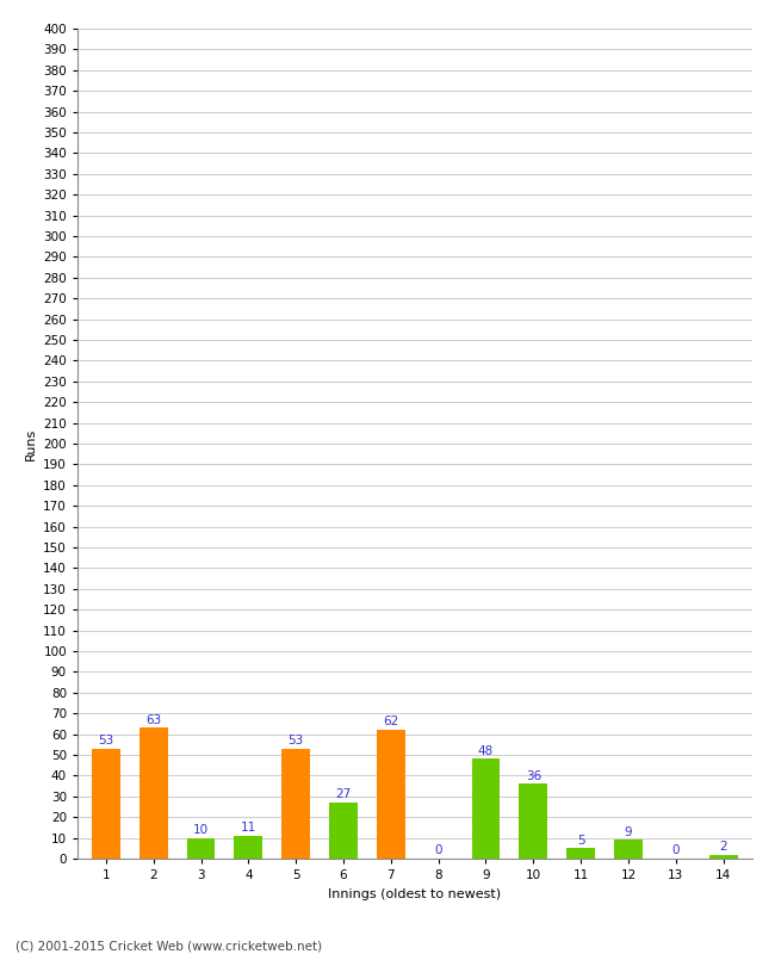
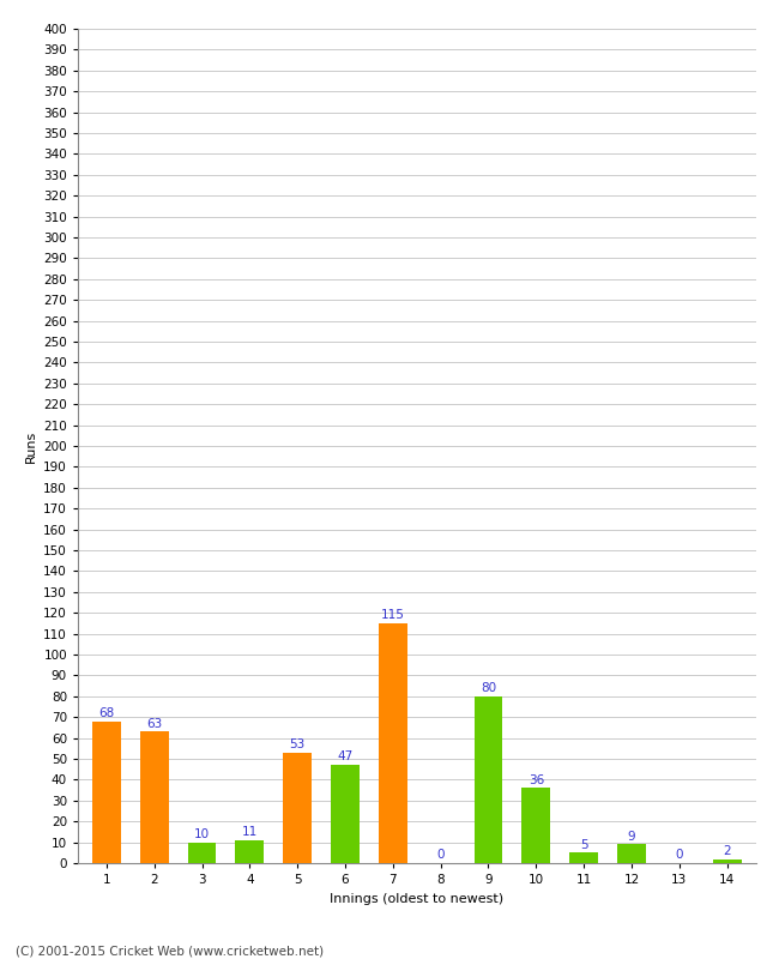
1: 53 -> 68
6: 27 -> 47
7: 62 -> 115
9: 48 -> 80
